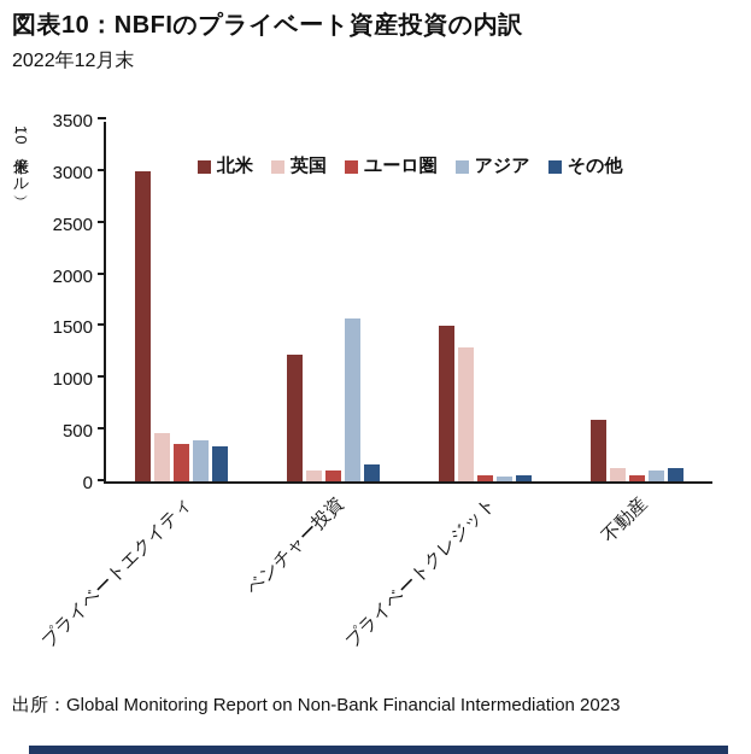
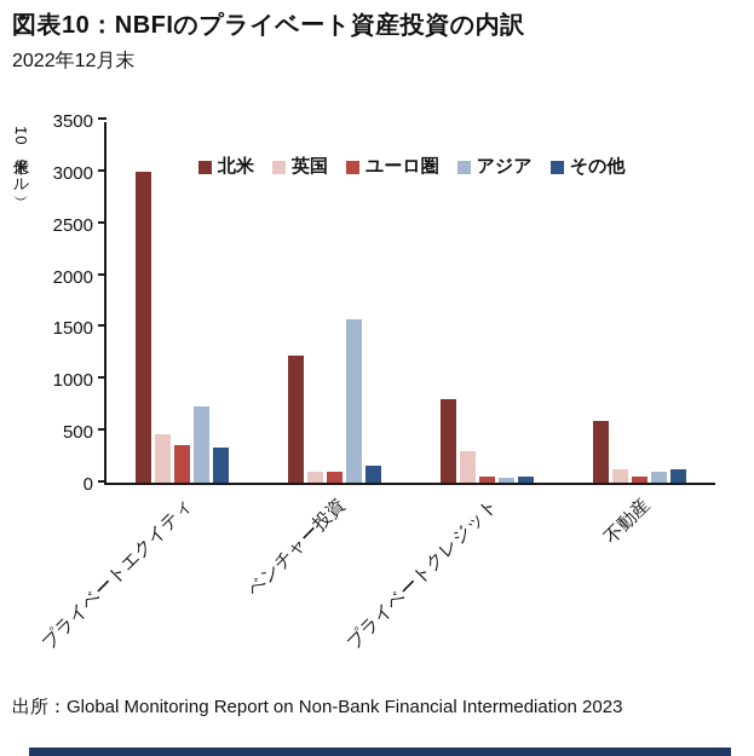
アジア/プライベートエクイティ: 400 -> 700
北米/プライベートクレジット: 1500 -> 800
英国/プライベートクレジット: 1300 -> 300
